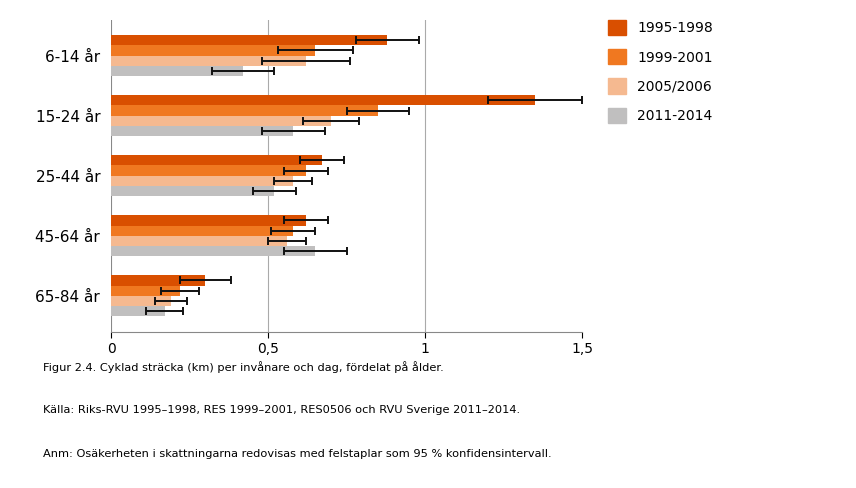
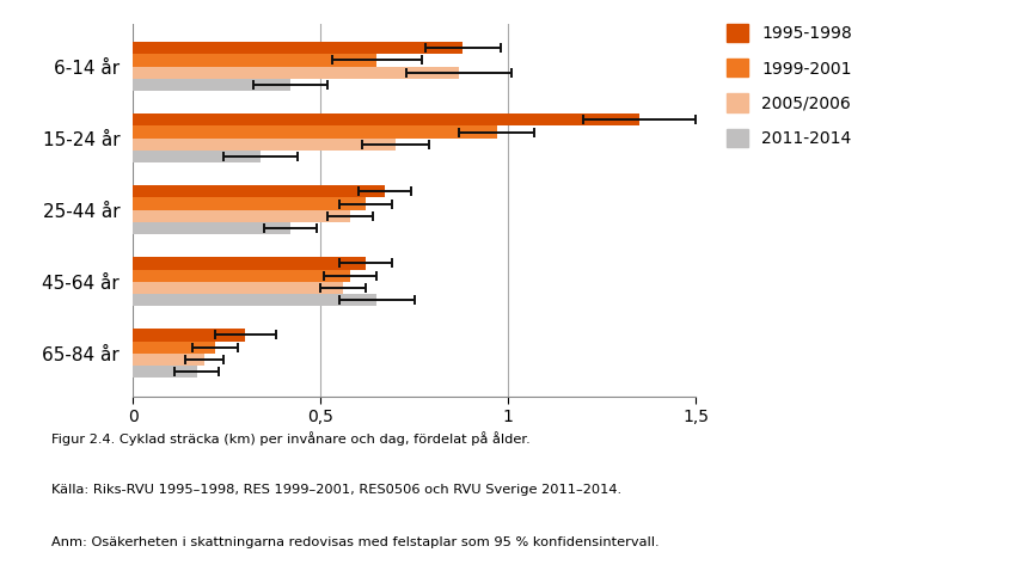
2005/2006/6-14 år: 0,62 -> 0,87
1999-2001/15-24 år: 0,85 -> 0,97
2011-2014/15-24 år: 0,58 -> 0,34
2011-2014/25-44 år: 0,52 -> 0,42
